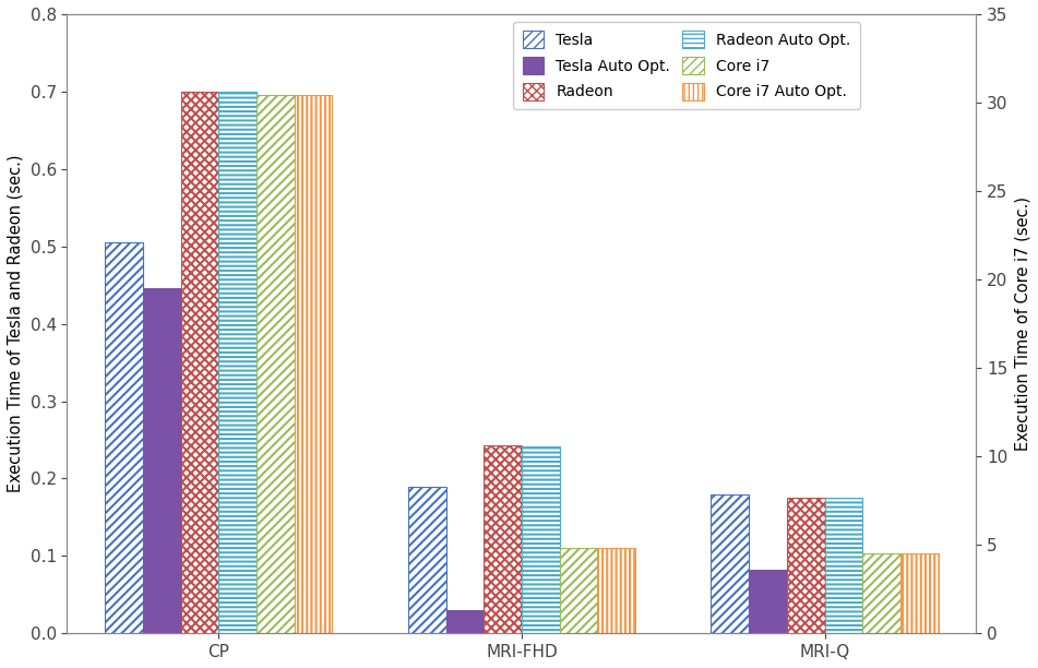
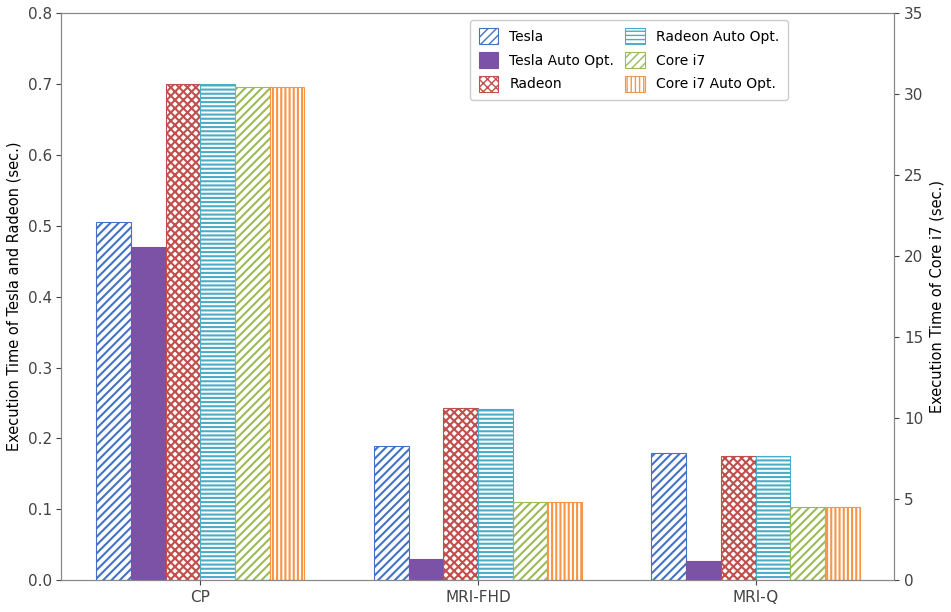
Tesla Auto Opt./CP: 0.446 -> 0.470
Tesla Auto Opt./MRI-Q: 0.082 -> 0.027
